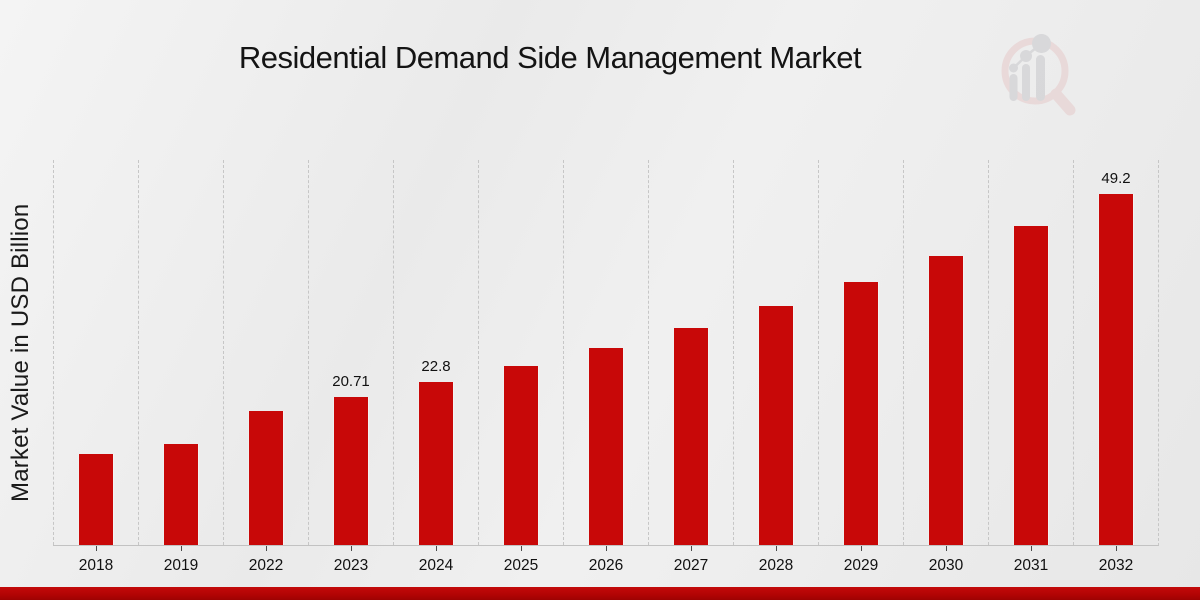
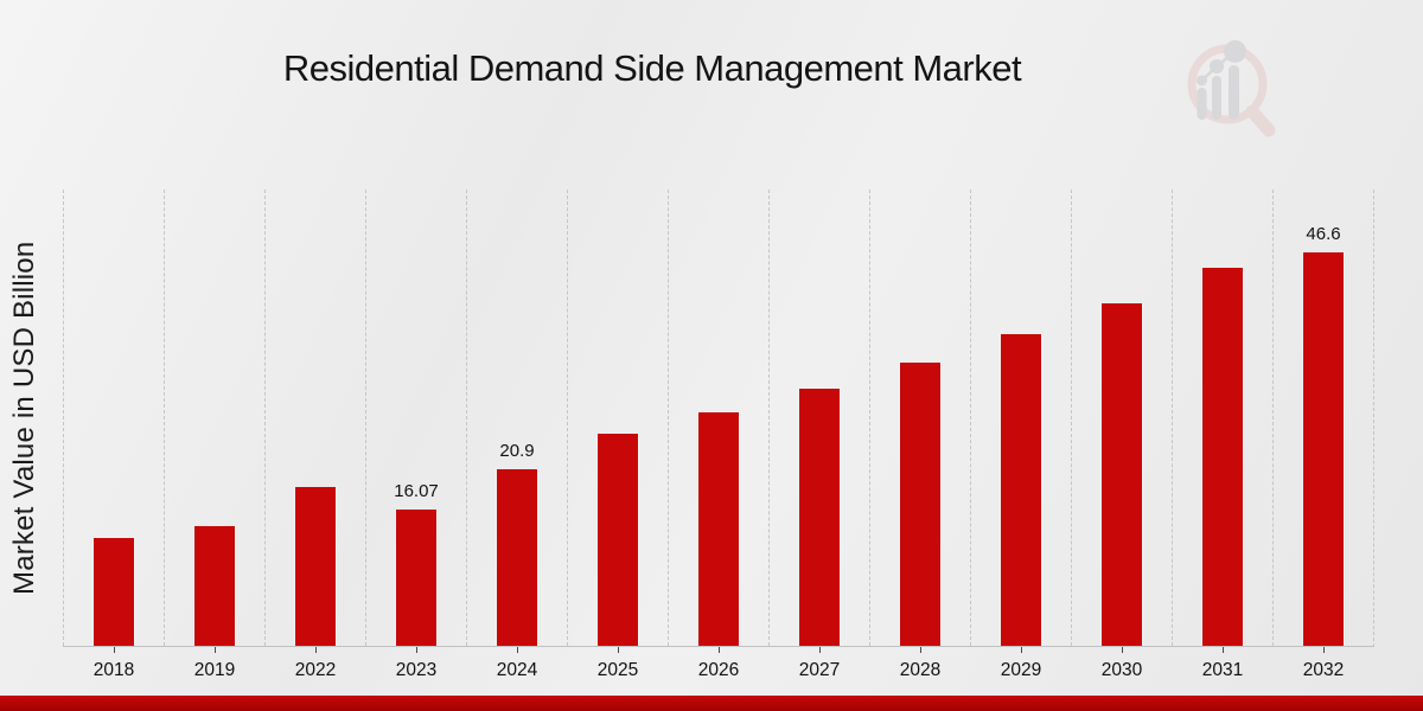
2023: 20.71 -> 16.07
2024: 22.8 -> 20.9
2032: 49.2 -> 46.6
